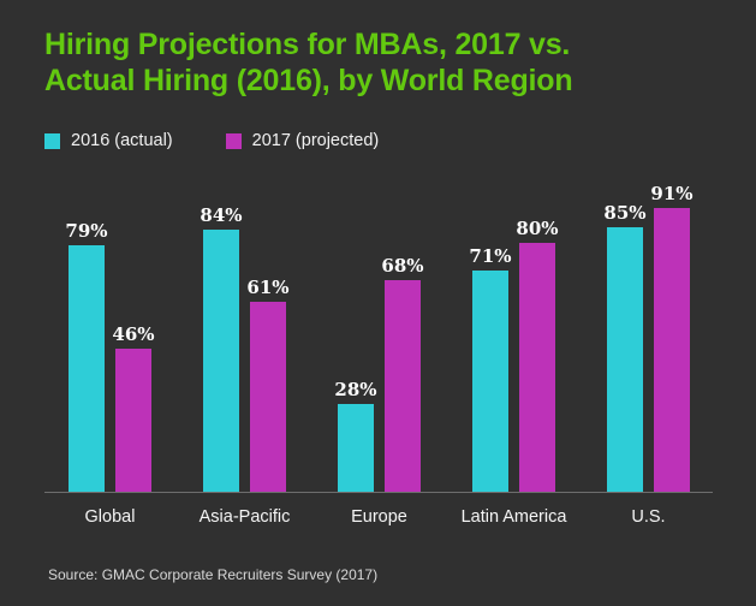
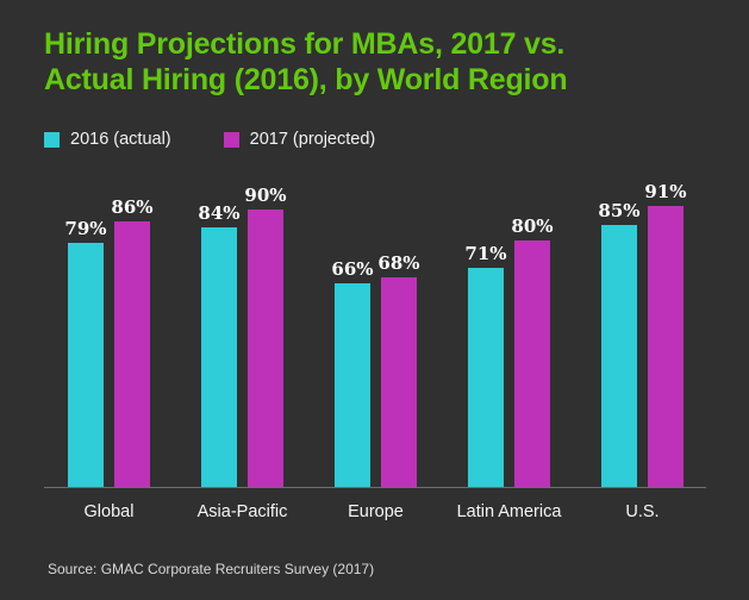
2017 (projected)/Global: 46% -> 86%
2017 (projected)/Asia-Pacific: 61% -> 90%
2016 (actual)/Europe: 28% -> 66%
